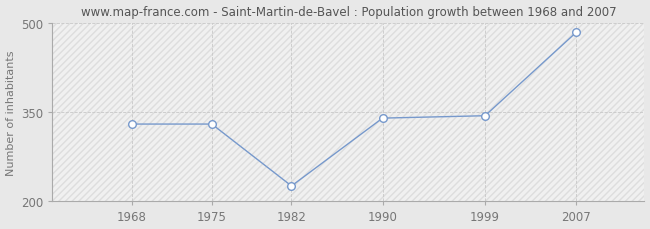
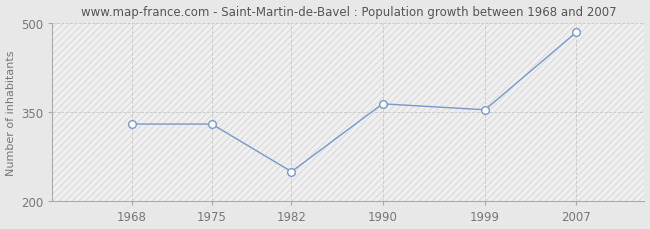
1982: 226 -> 250
1990: 340 -> 364
1999: 344 -> 354
